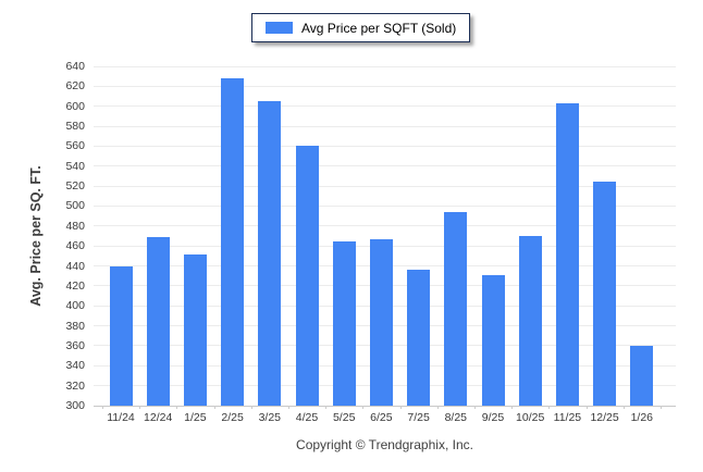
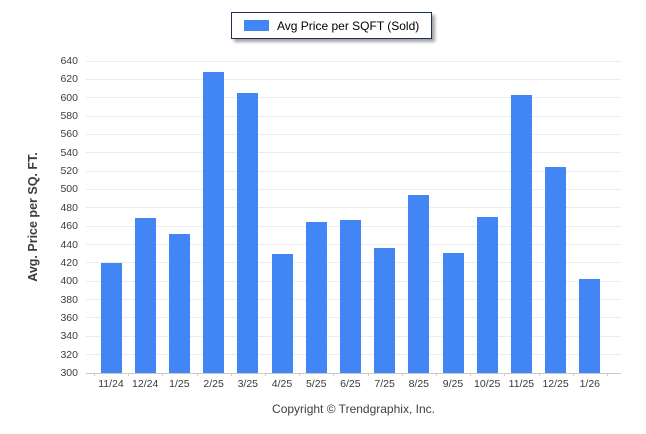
11/24: 440 -> 420
4/25: 560 -> 430
1/26: 360 -> 400
